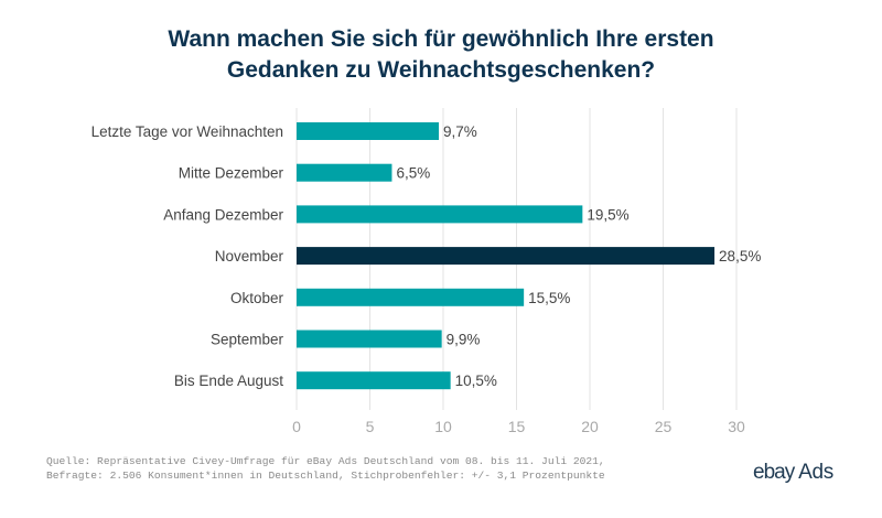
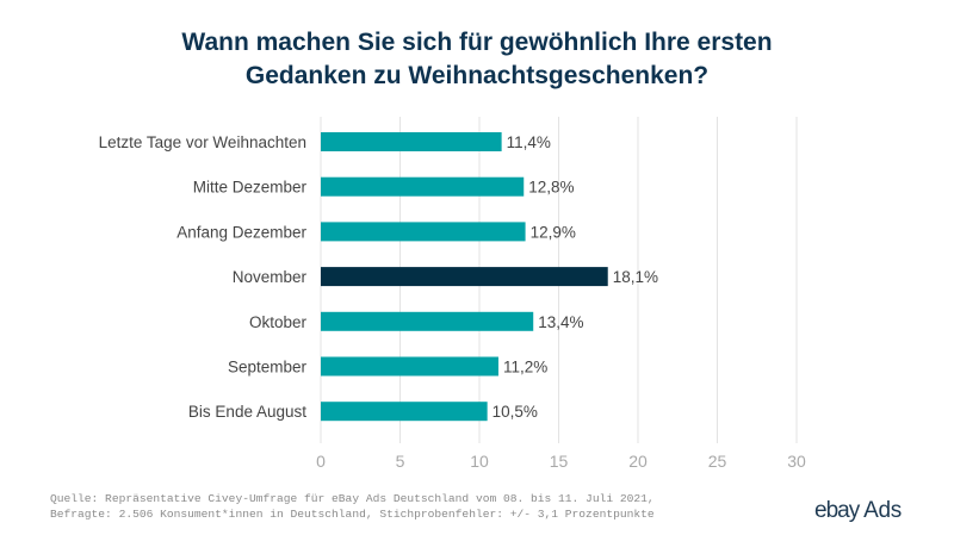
Letzte Tage vor Weihnachten: 9,7% -> 11,4%
Mitte Dezember: 6,5% -> 12,8%
Anfang Dezember: 19,5% -> 12,9%
November: 28,5% -> 18,1%
Oktober: 15,5% -> 13,4%
September: 9,9% -> 11,2%
